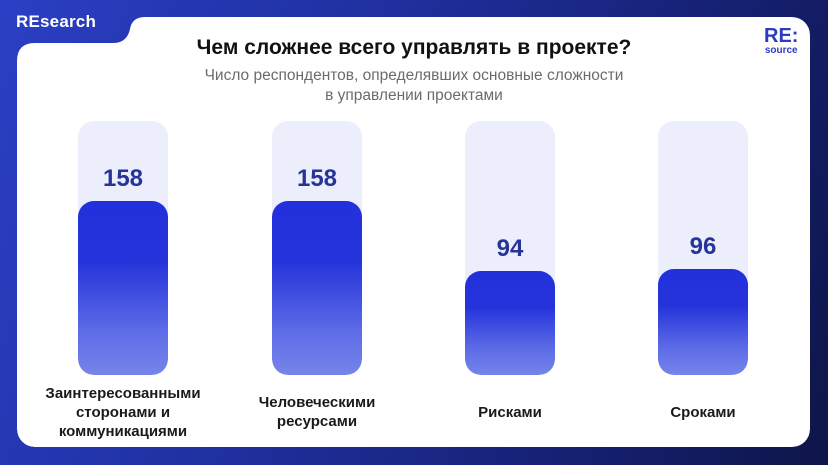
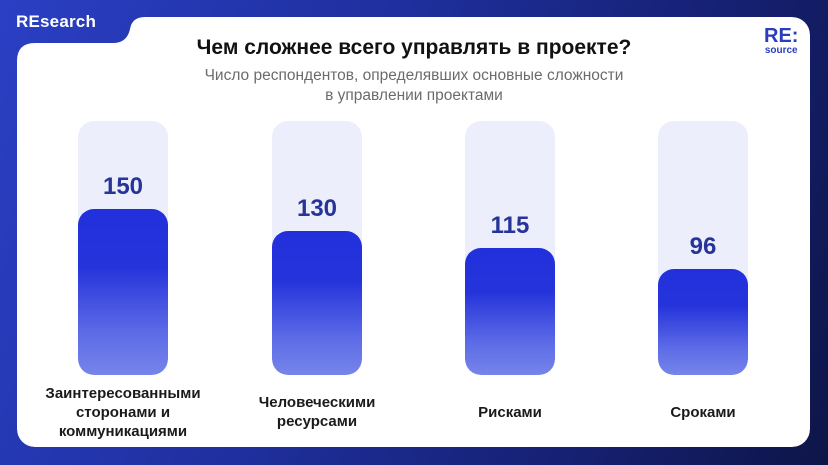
Заинтересованными сторонами и коммуникациями: 158 -> 150
Человеческими ресурсами: 158 -> 130
Рисками: 94 -> 115
